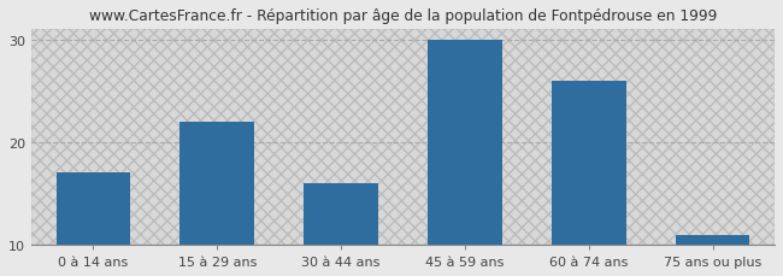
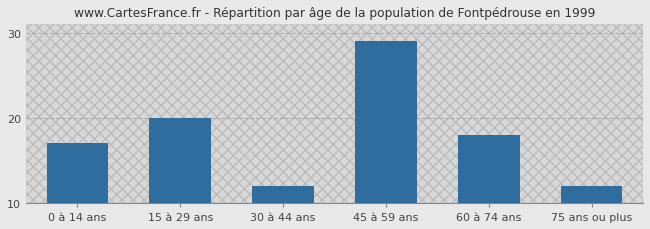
15 à 29 ans: 22 -> 20
30 à 44 ans: 16 -> 12
45 à 59 ans: 30 -> 29
60 à 74 ans: 26 -> 18
75 ans ou plus: 11 -> 12
